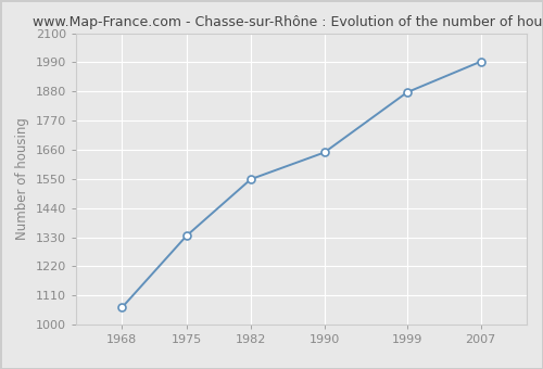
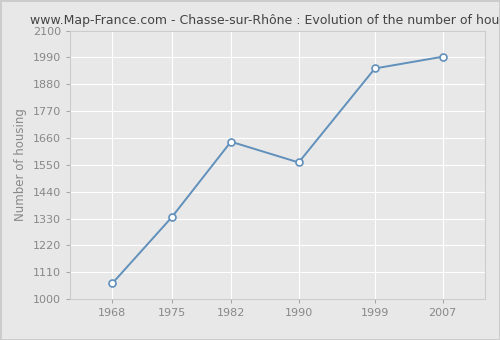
1982: 1549 -> 1645
1990: 1650 -> 1560
1999: 1877 -> 1945
